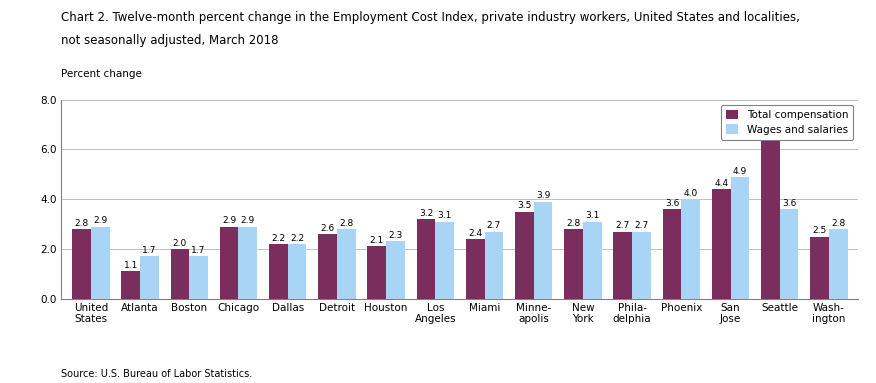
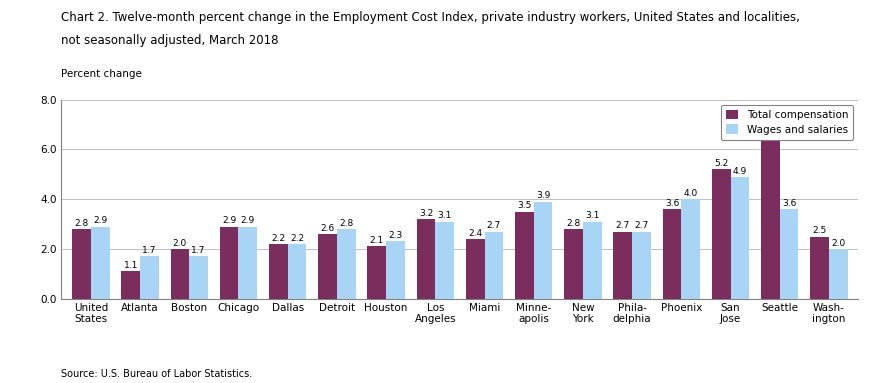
Total compensation/San Jose: 4.4 -> 5.2
Wages and salaries/Wash- ington: 2.8 -> 2.0
